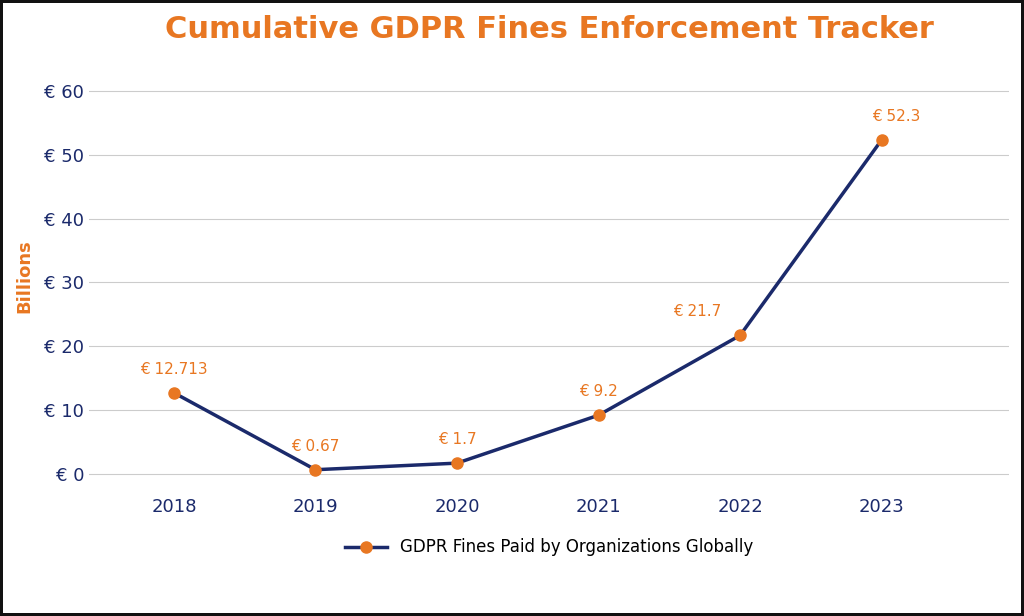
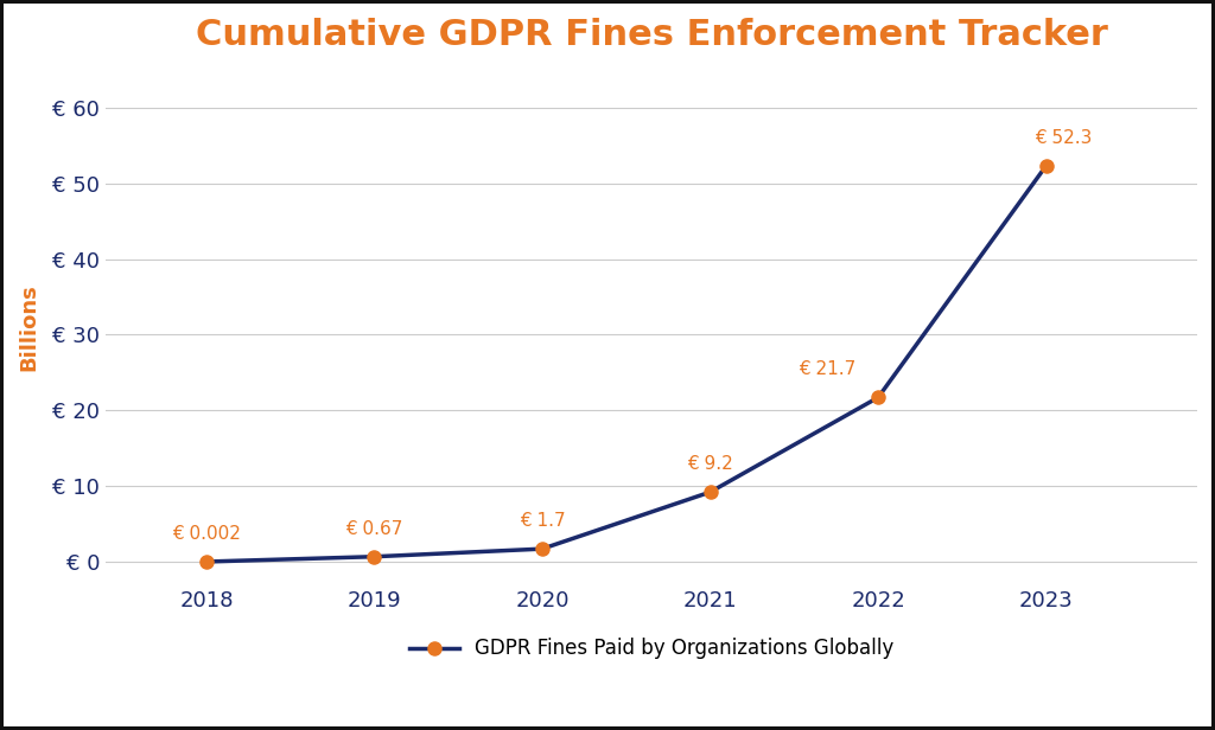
2018: 12.713 -> 0.002
